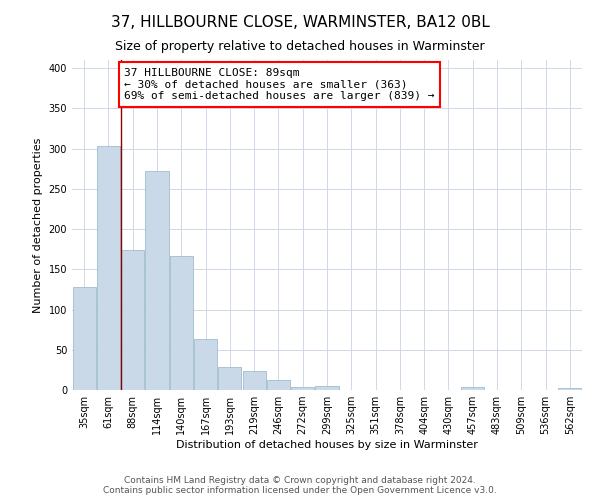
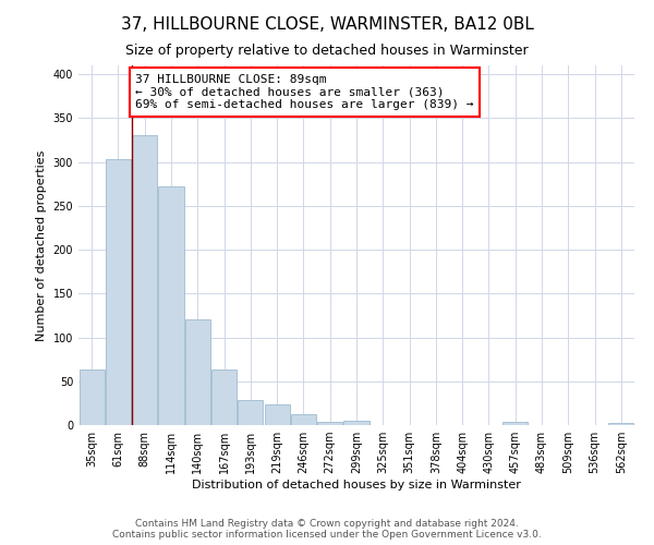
35sqm: 128 -> 63
88sqm: 174 -> 330
140sqm: 166 -> 120
